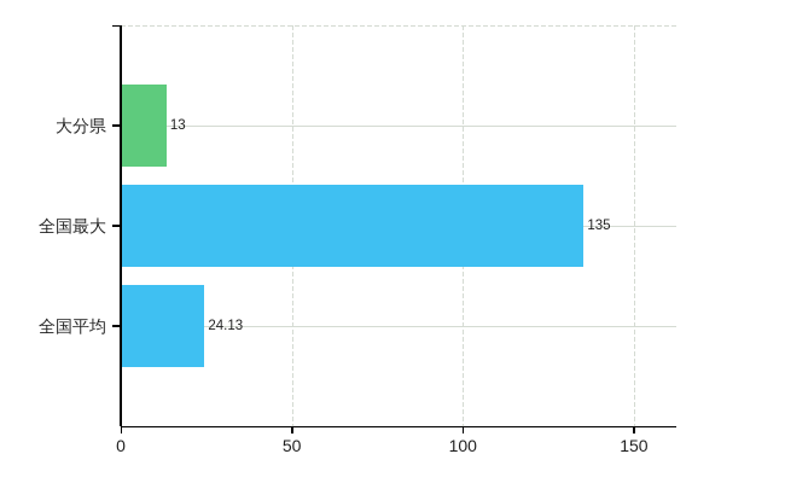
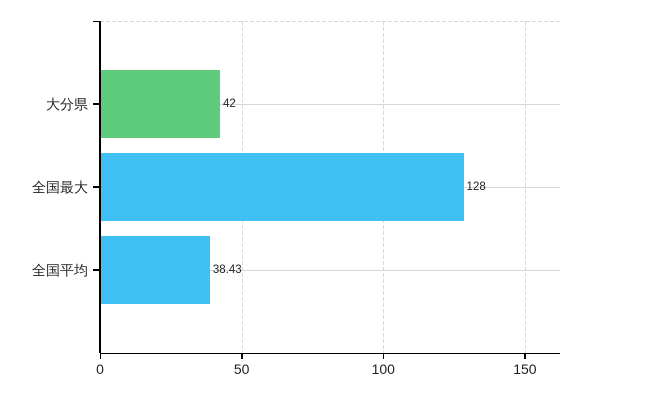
大分県: 13 -> 42
全国最大: 135 -> 128
全国平均: 24.13 -> 38.43
